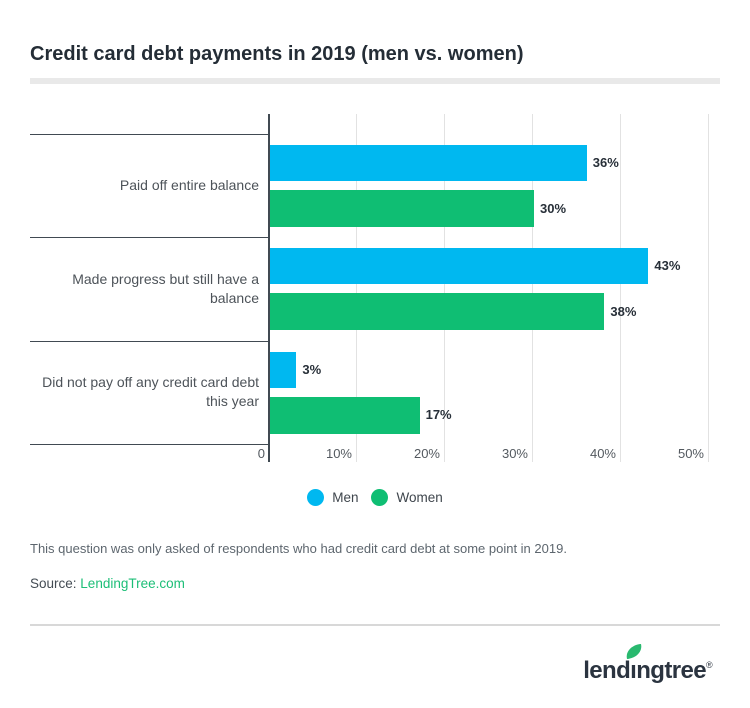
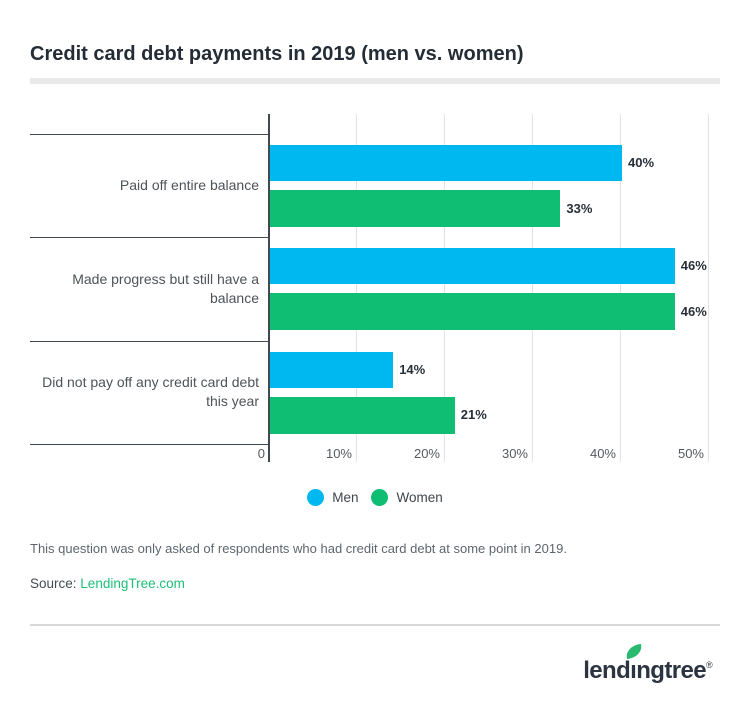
Men/Paid off entire balance: 36% -> 40%
Women/Paid off entire balance: 30% -> 33%
Men/Made progress but still have a balance: 43% -> 46%
Women/Made progress but still have a balance: 38% -> 46%
Men/Did not pay off any credit card debt this year: 3% -> 14%
Women/Did not pay off any credit card debt this year: 17% -> 21%
